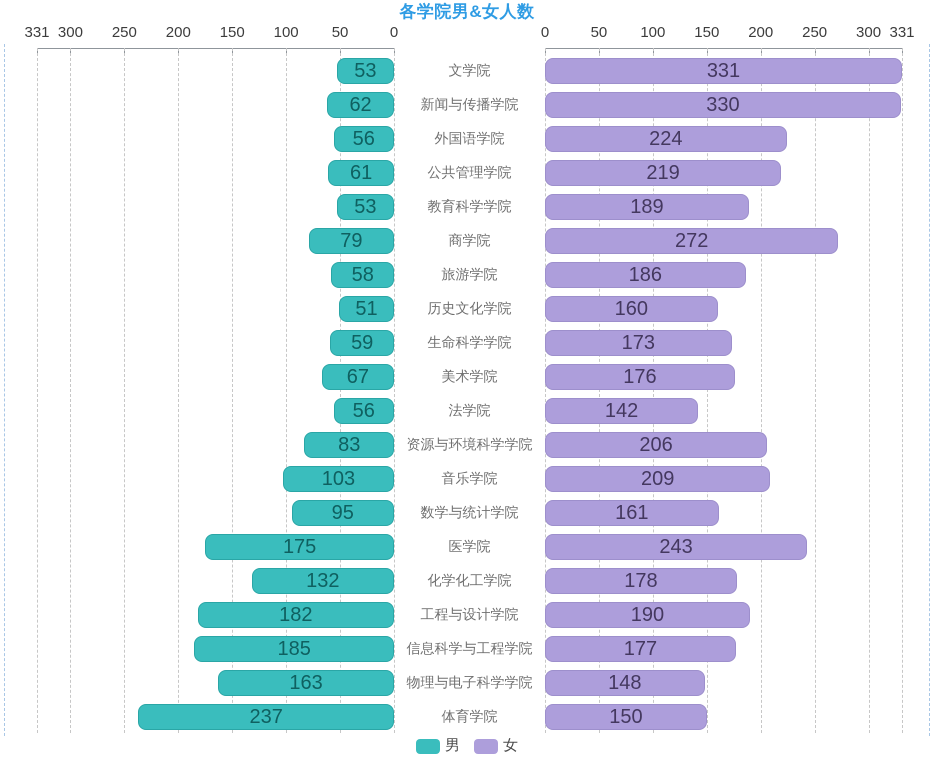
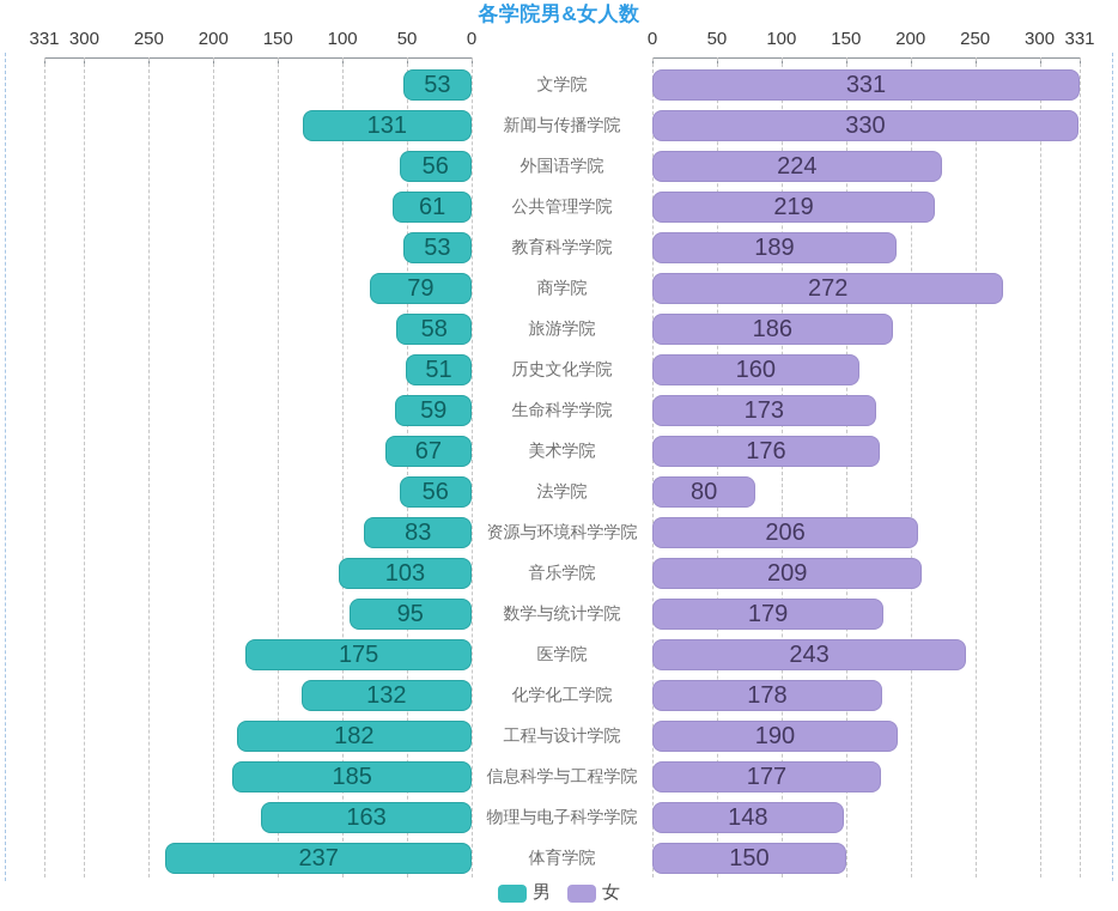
男/新闻与传播学院: 62 -> 131
女/法学院: 142 -> 80
女/数学与统计学院: 161 -> 179
